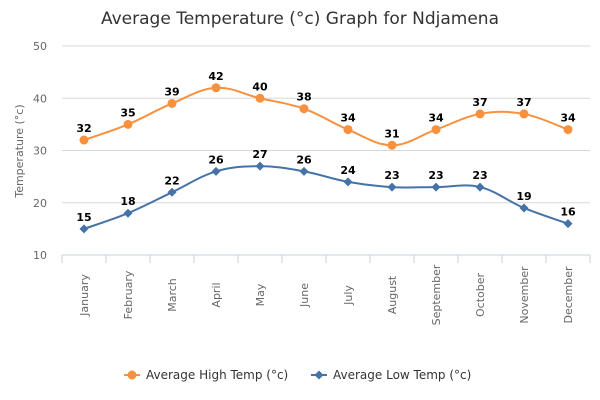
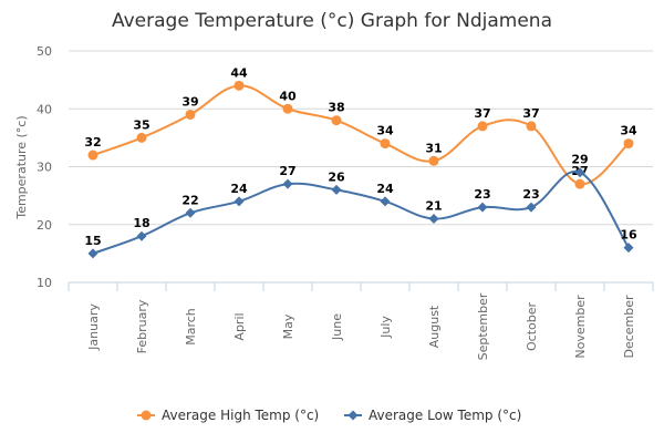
Average High Temp (°c)/April: 42 -> 44
Average Low Temp (°c)/April: 26 -> 24
Average Low Temp (°c)/August: 23 -> 21
Average High Temp (°c)/September: 34 -> 37
Average High Temp (°c)/November: 37 -> 27
Average Low Temp (°c)/November: 19 -> 29
